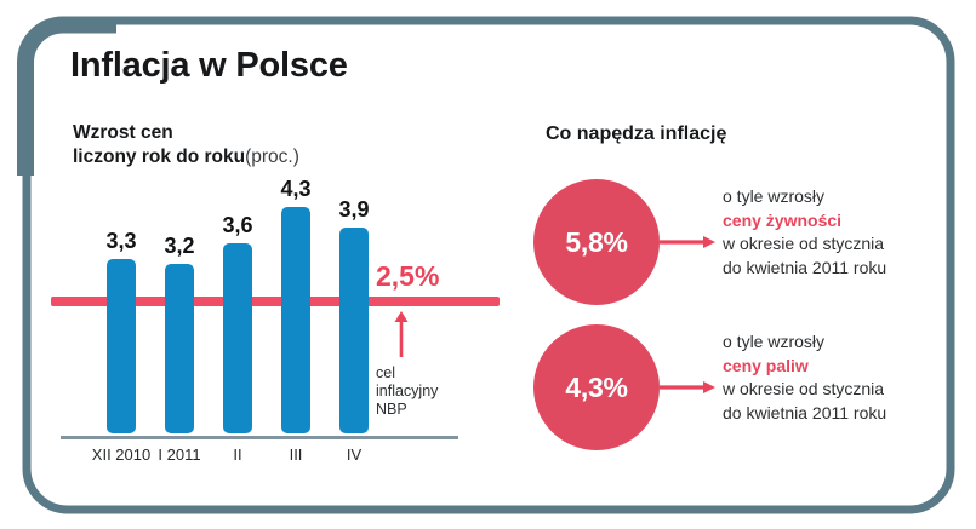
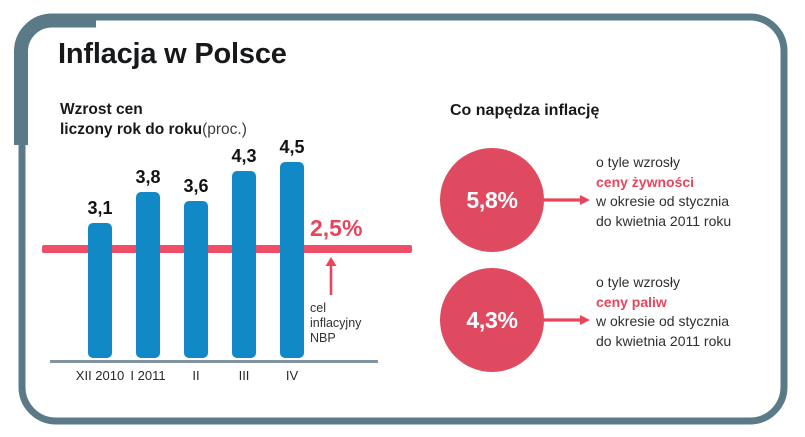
XII 2010: 3,3 -> 3,1
I 2011: 3,2 -> 3,8
IV: 3,9 -> 4,5
